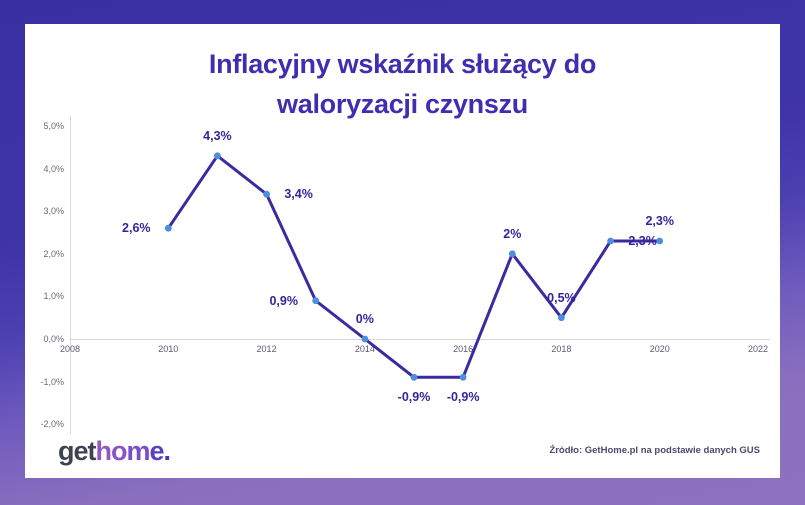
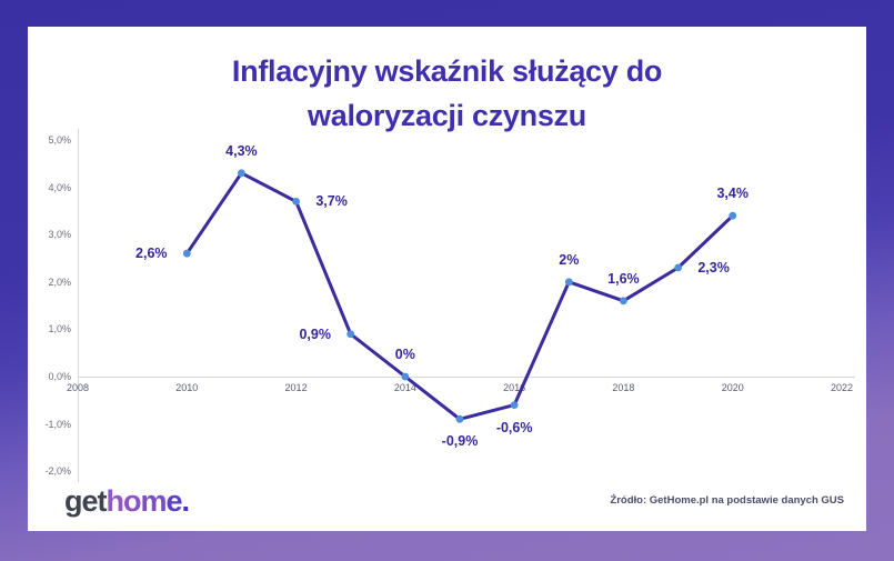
2012: 3,4% -> 3,7%
2016: -0,9% -> -0,6%
2018: 0,5% -> 1,6%
2020: 2,3% -> 3,4%
